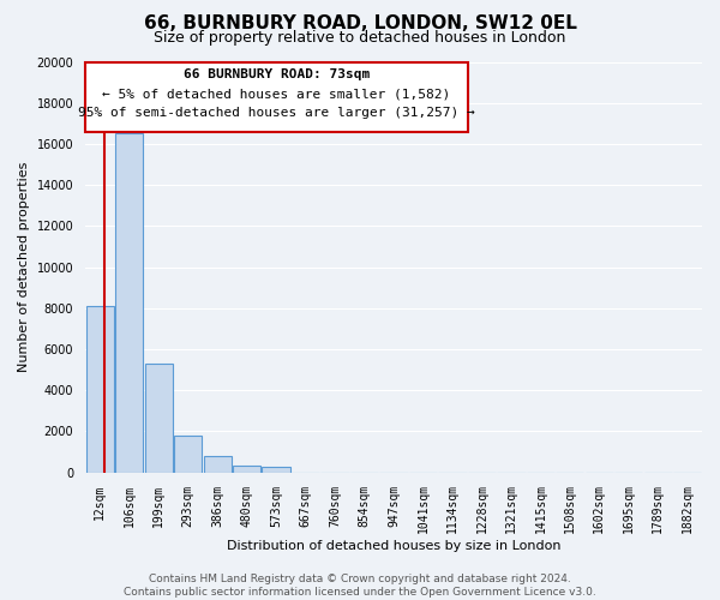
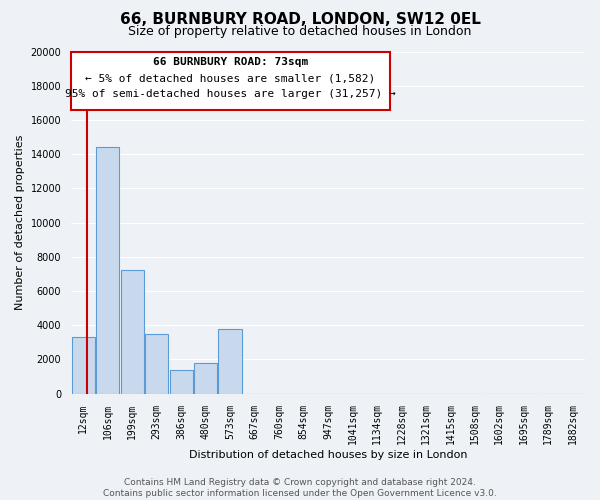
12sqm: 8100 -> 3300
106sqm: 16500 -> 14400
199sqm: 5300 -> 7200
293sqm: 1800 -> 3500
386sqm: 800 -> 1400
480sqm: 300 -> 1800
573sqm: 300 -> 3800
